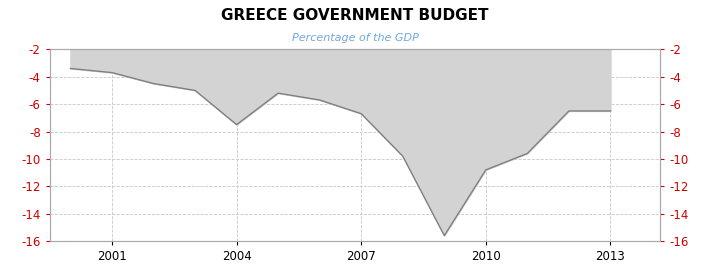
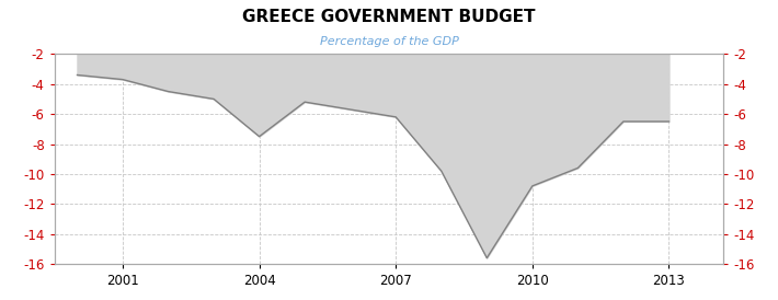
2007: -6.7 -> -6.2
